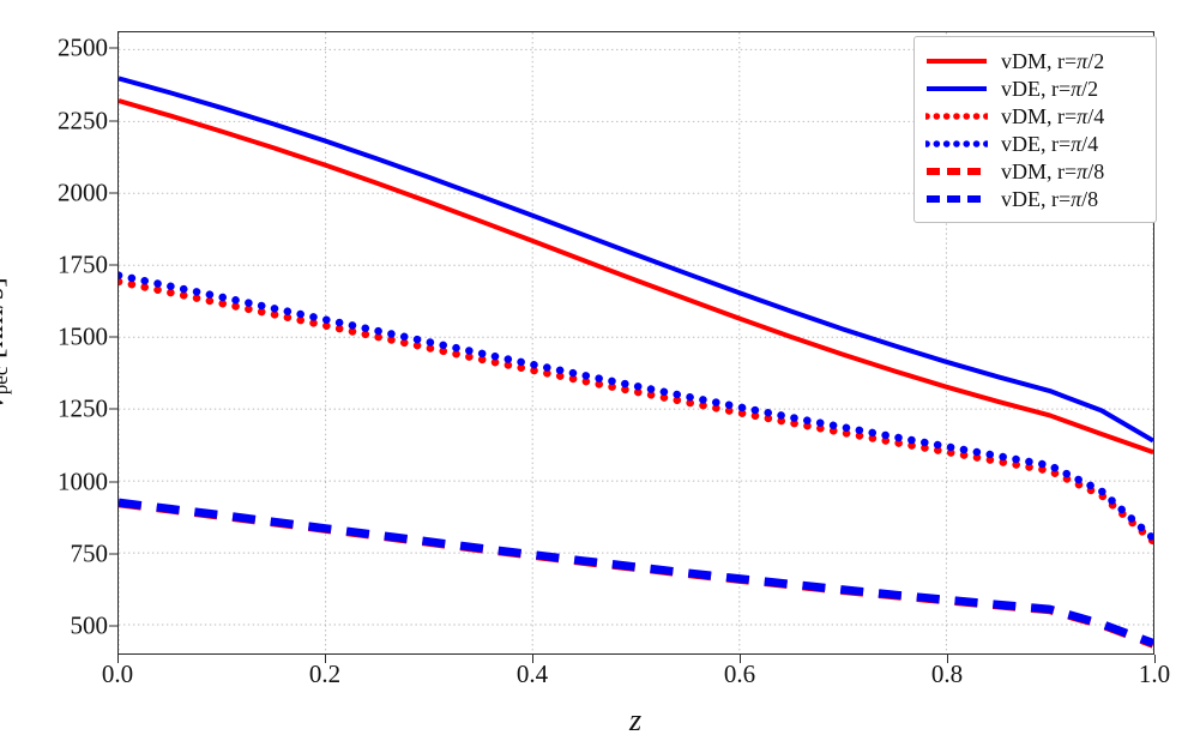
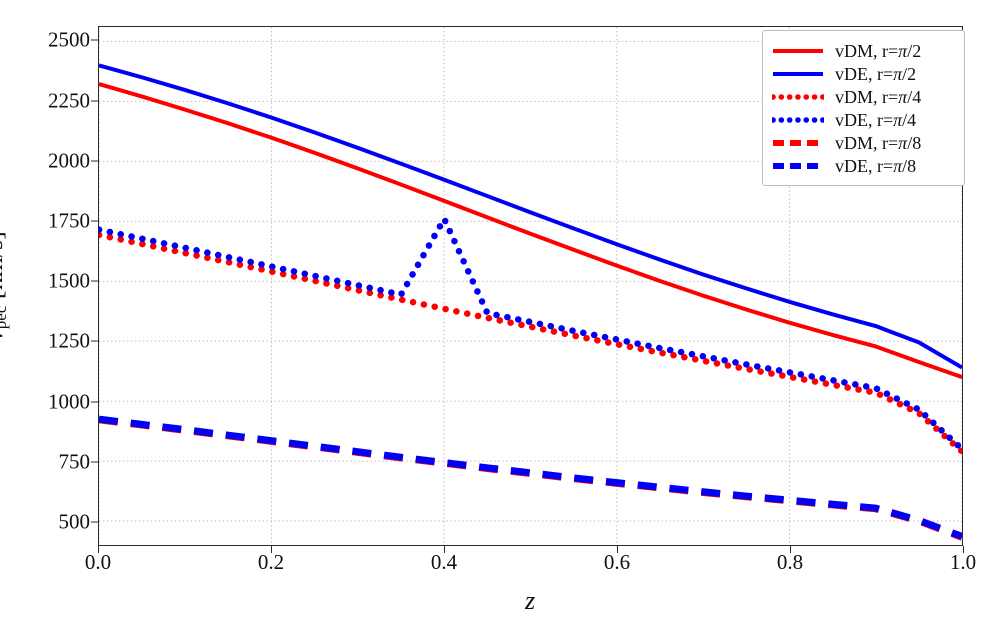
vDE, r=π/4/0.4: 1400 -> 1760
